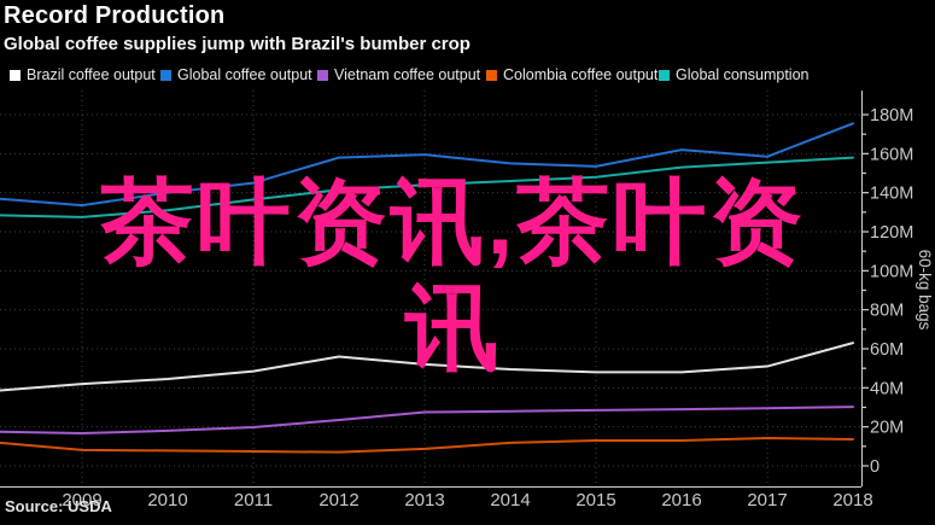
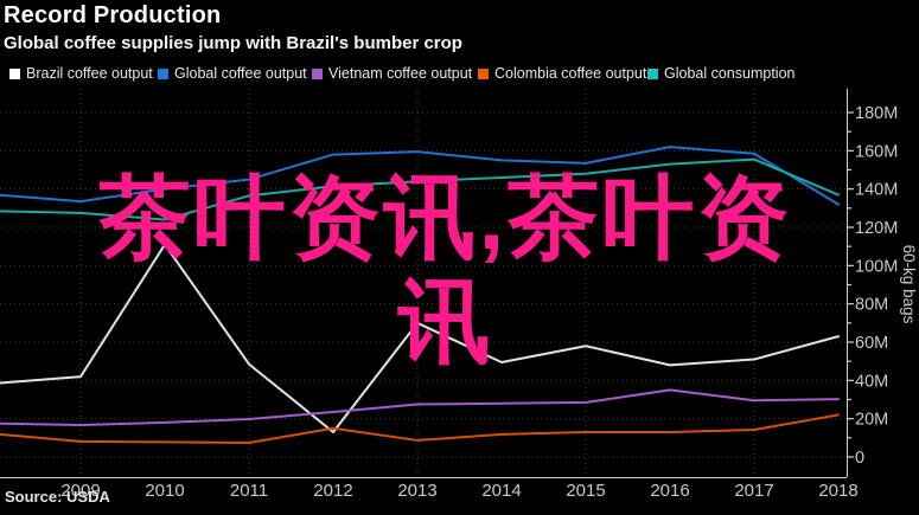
Brazil coffee output/2010: 44M -> 111M
Global consumption/2010: 131M -> 124M
Brazil coffee output/2012: 56M -> 13M
Colombia coffee output/2012: 7M -> 15M
Brazil coffee output/2013: 52M -> 70M
Brazil coffee output/2015: 48M -> 58M
Vietnam coffee output/2016: 29M -> 35M
Global coffee output/2018: 176M -> 132M
Colombia coffee output/2018: 14M -> 22M
Global consumption/2018: 158M -> 137M
